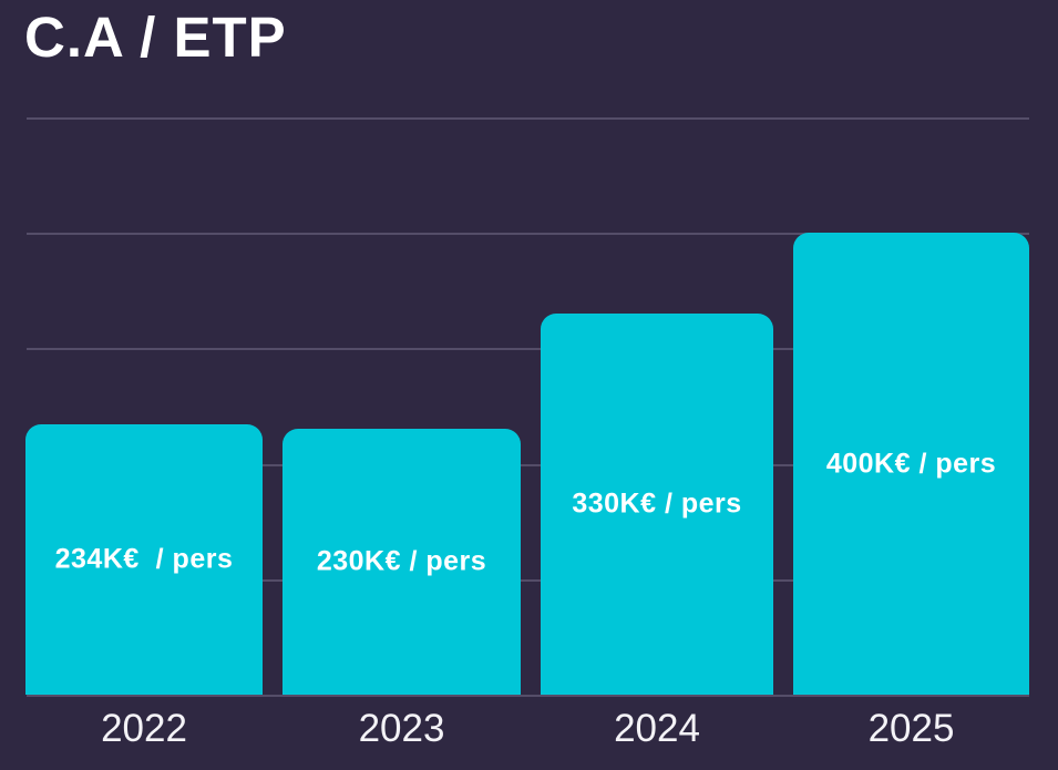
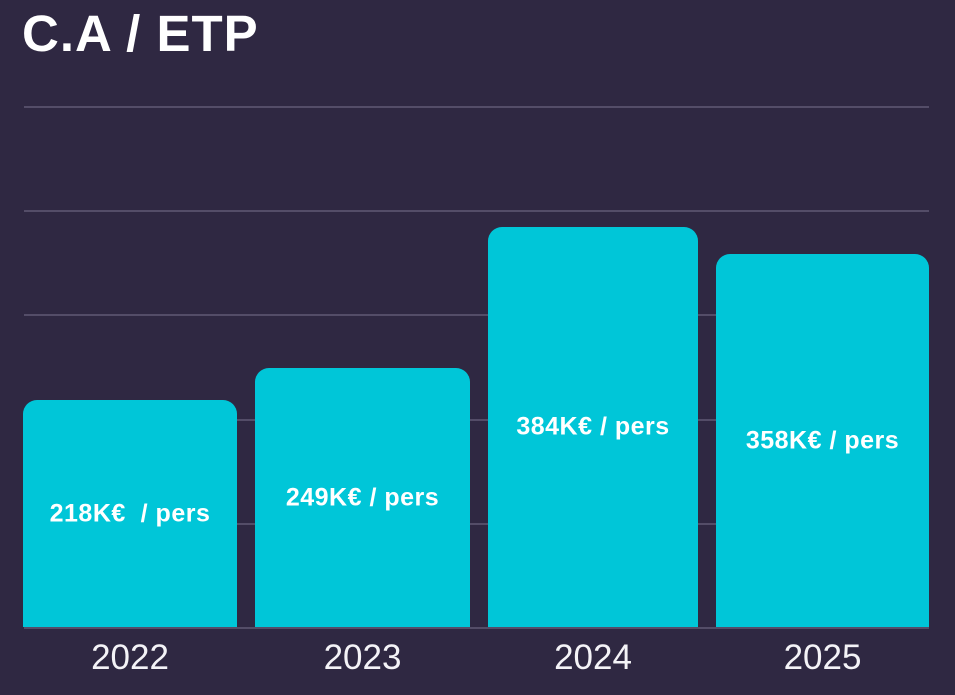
2022: 234 -> 218
2023: 230 -> 249
2024: 330 -> 384
2025: 400 -> 358
